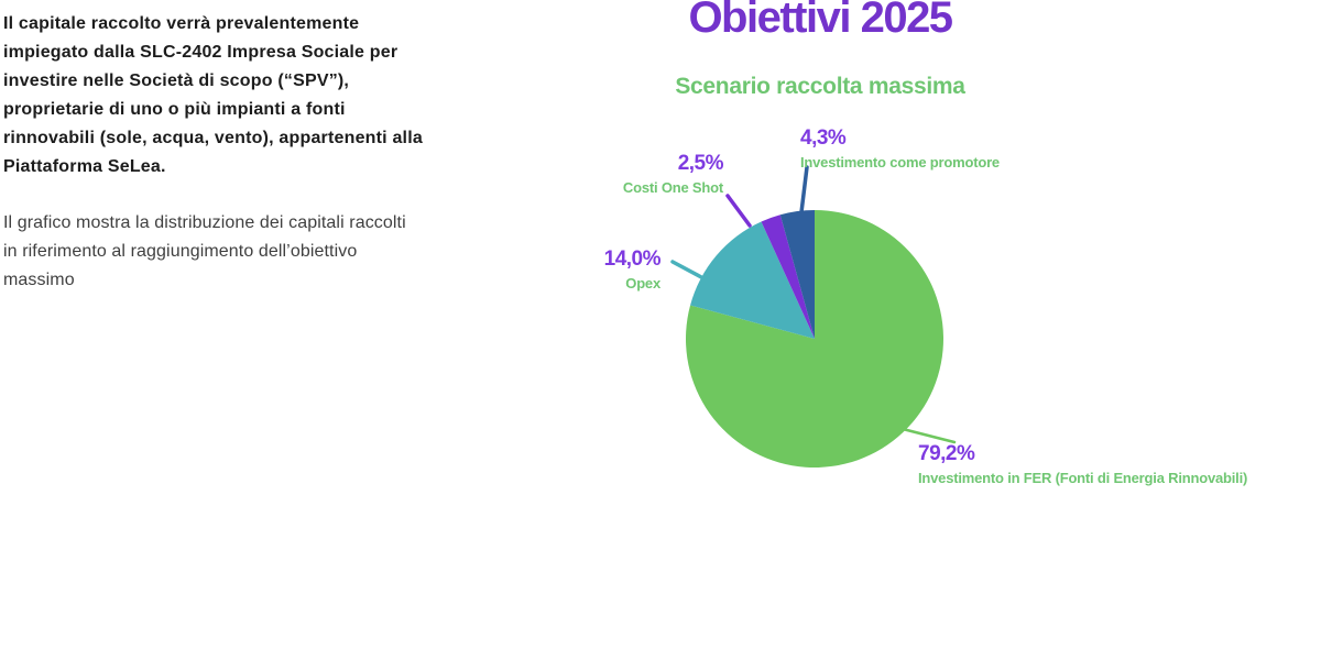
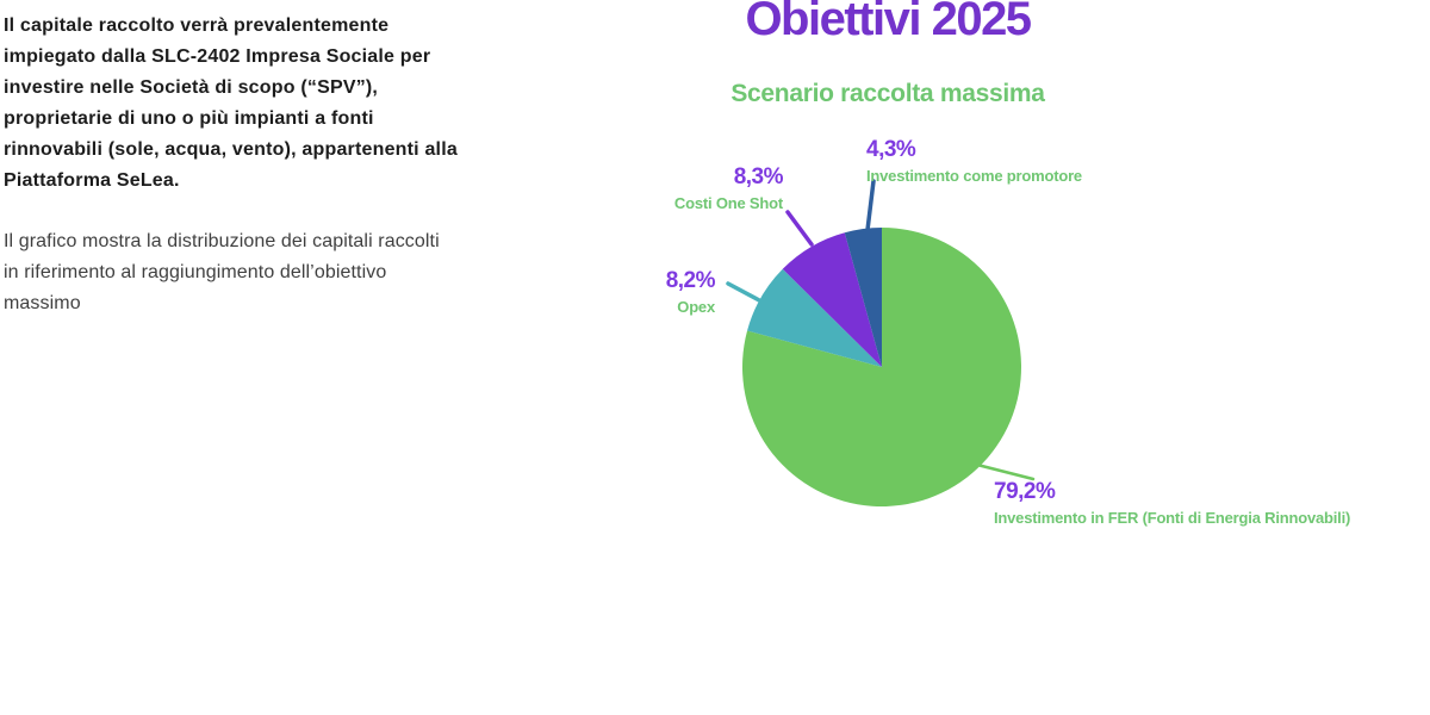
Opex: 14,0% -> 8,2%
Costi One Shot: 2,5% -> 8,3%
